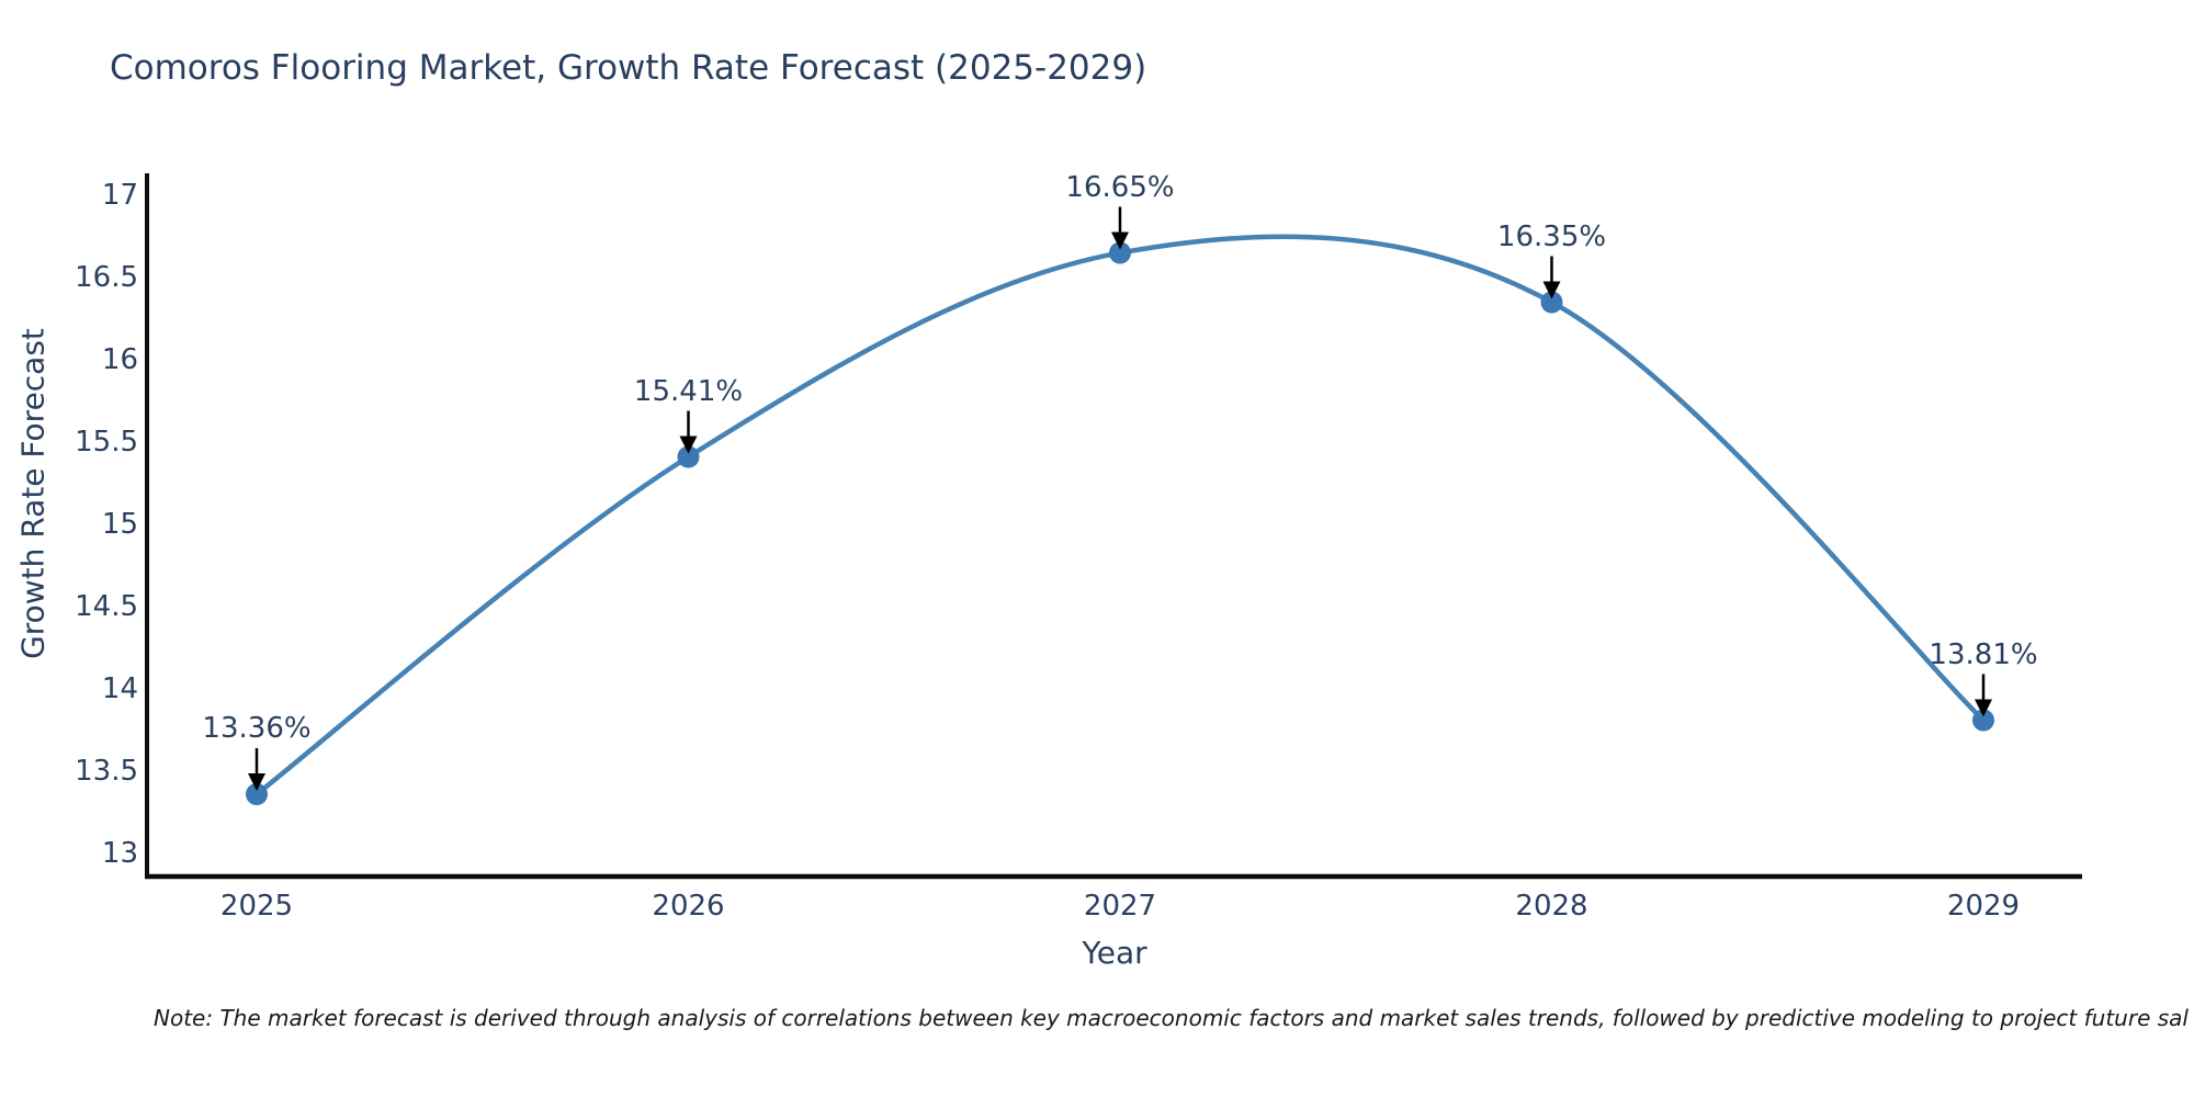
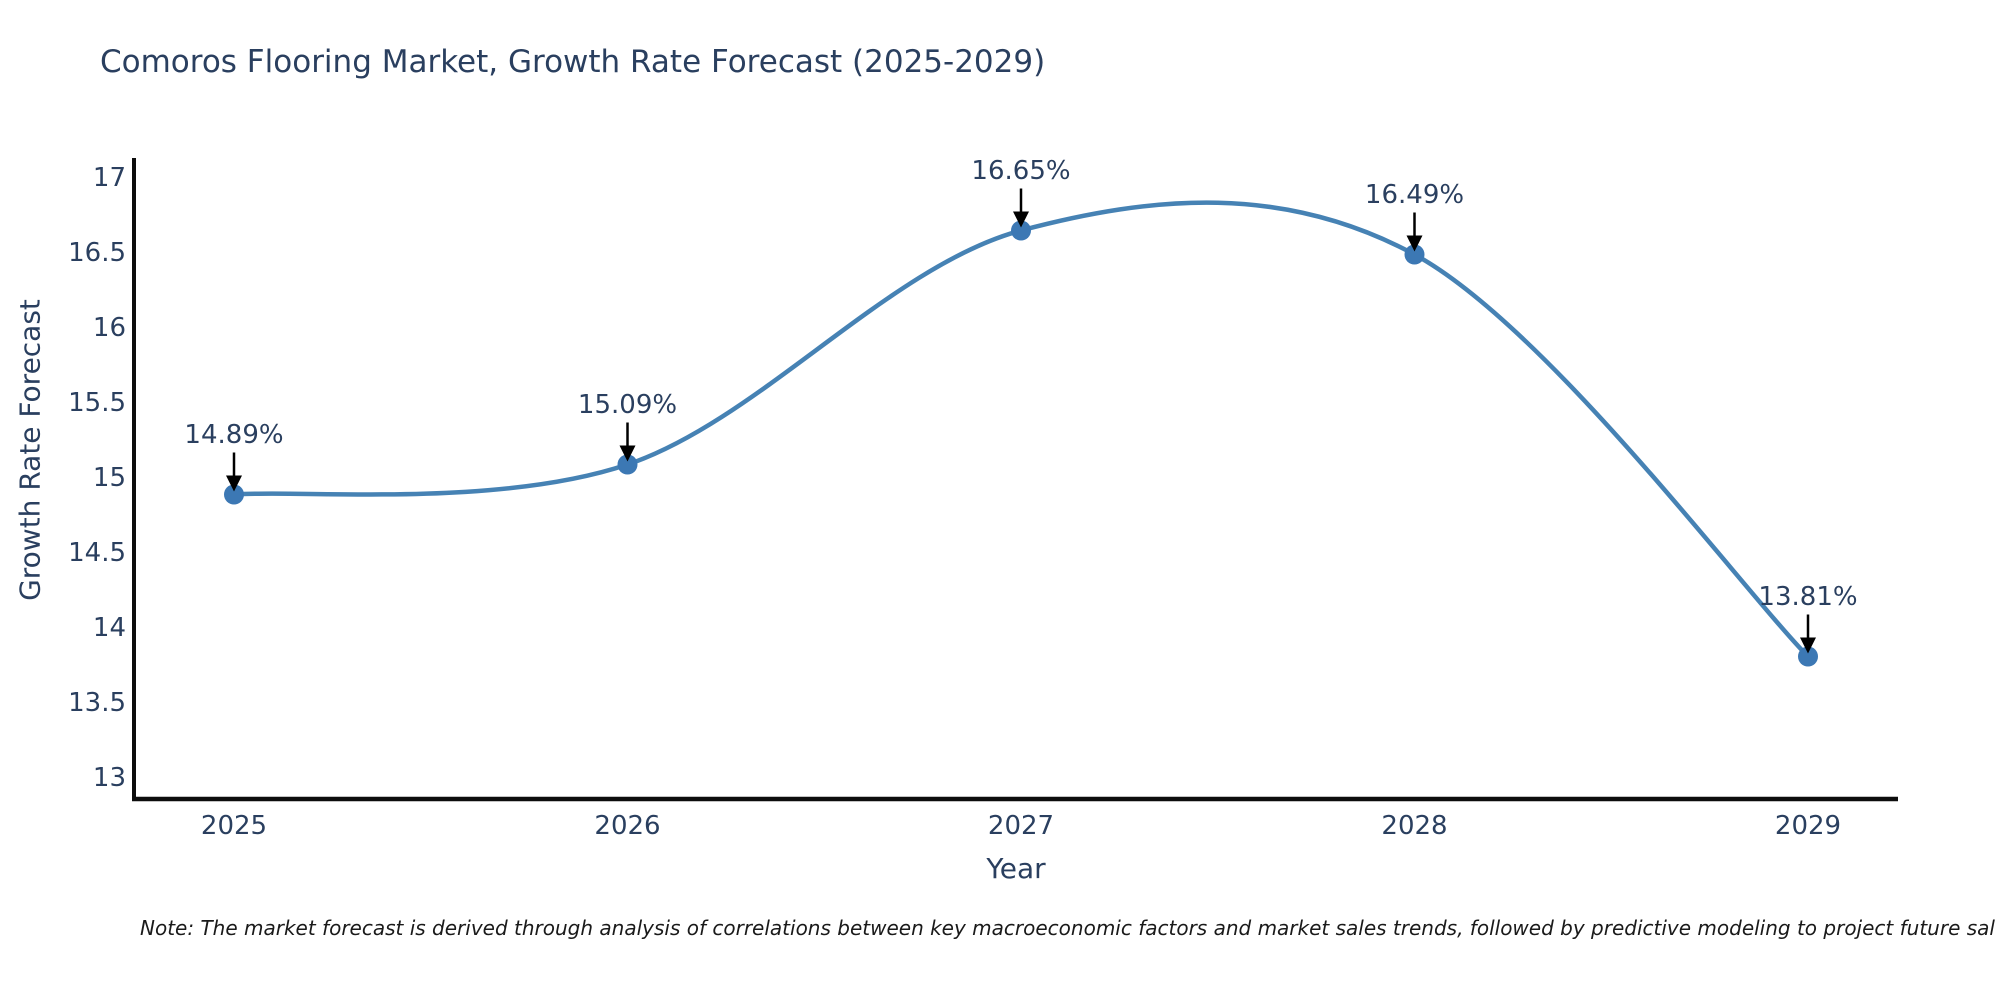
2025: 13.36% -> 14.89%
2026: 15.41% -> 15.09%
2028: 16.35% -> 16.49%
